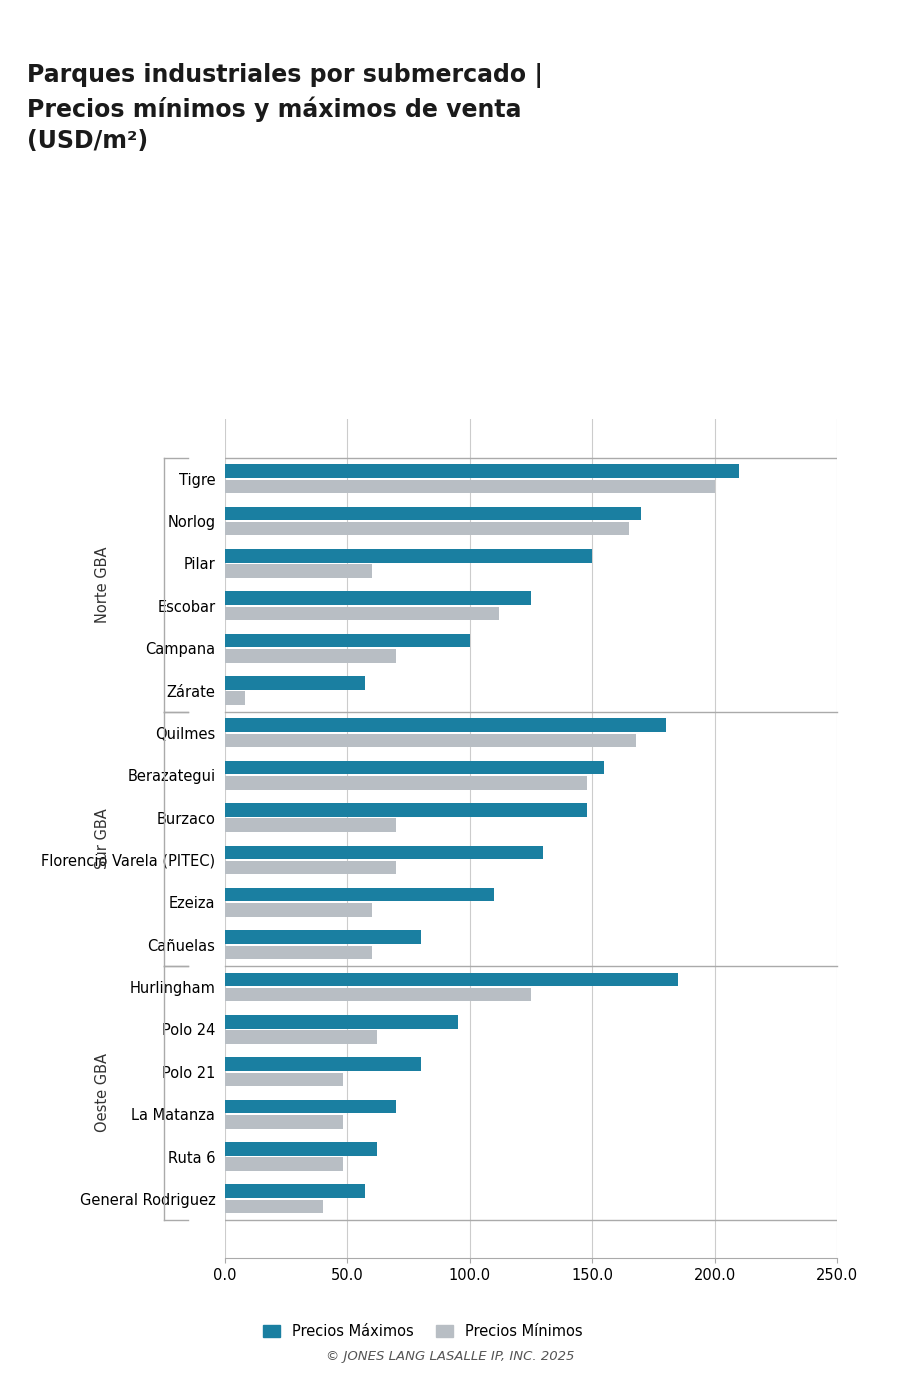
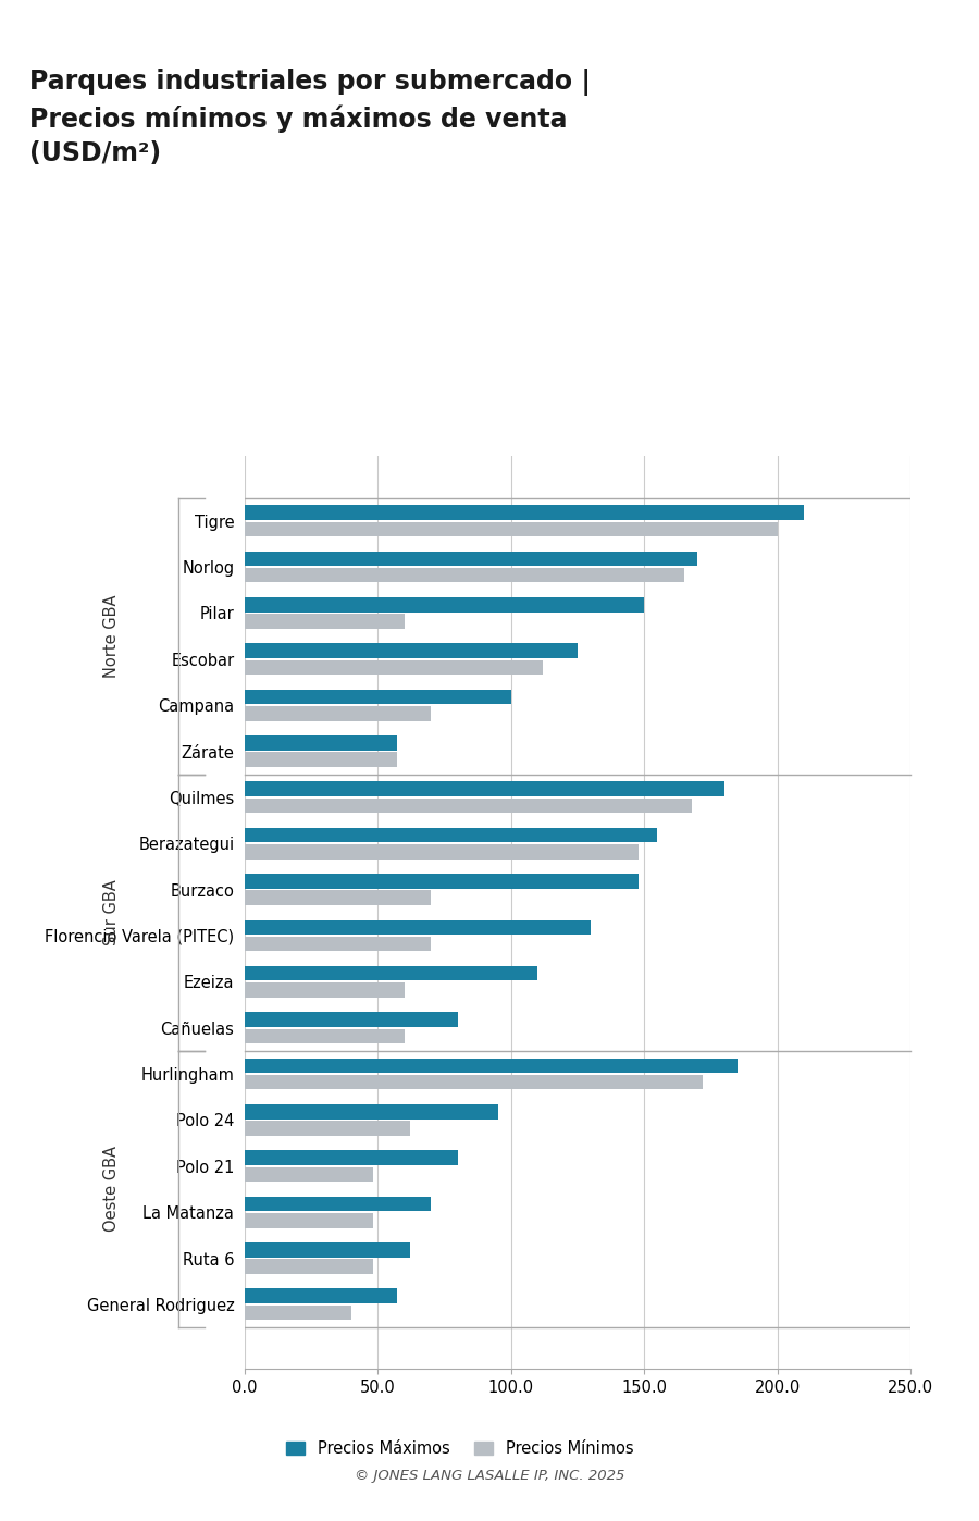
Precios Mínimos/Zárate: 8 -> 57
Precios Mínimos/Hurlingham: 125 -> 172
